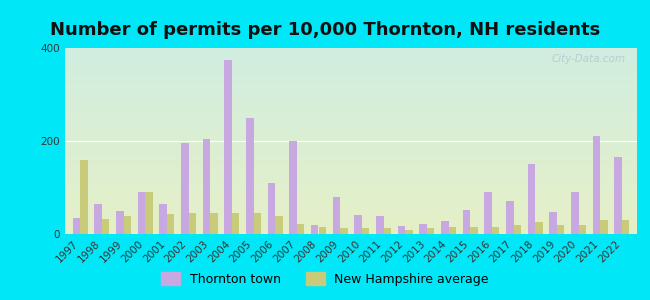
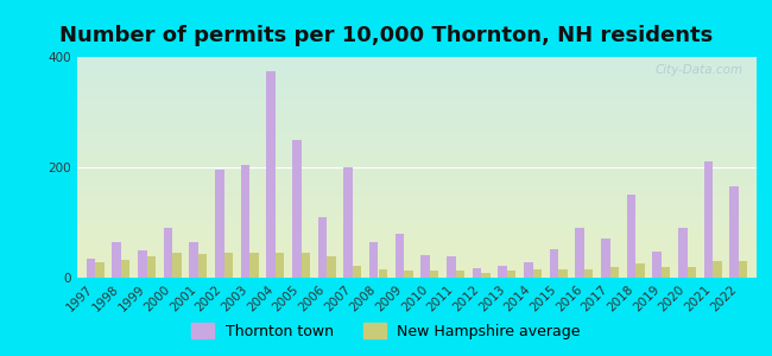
New Hampshire average/1997: 160 -> 28
New Hampshire average/2000: 90 -> 45
Thornton town/2008: 20 -> 65
